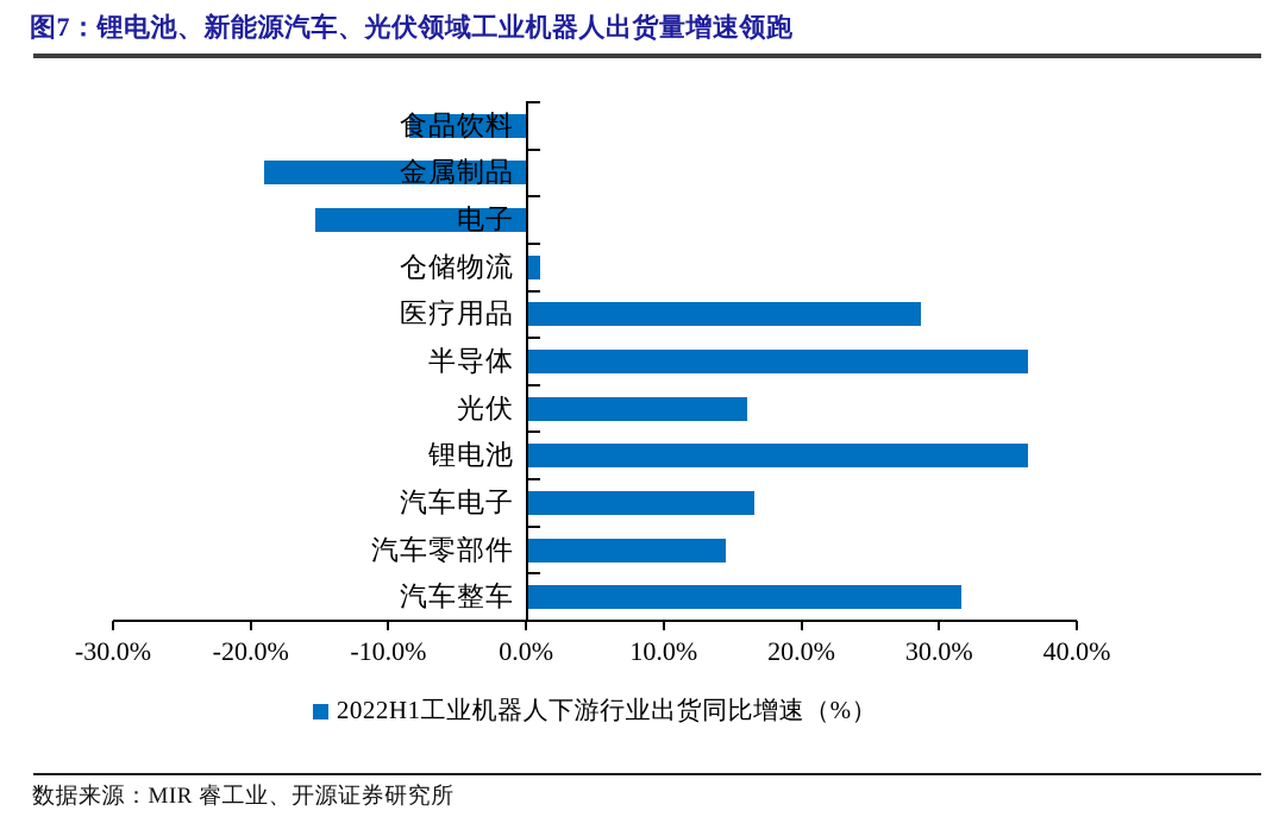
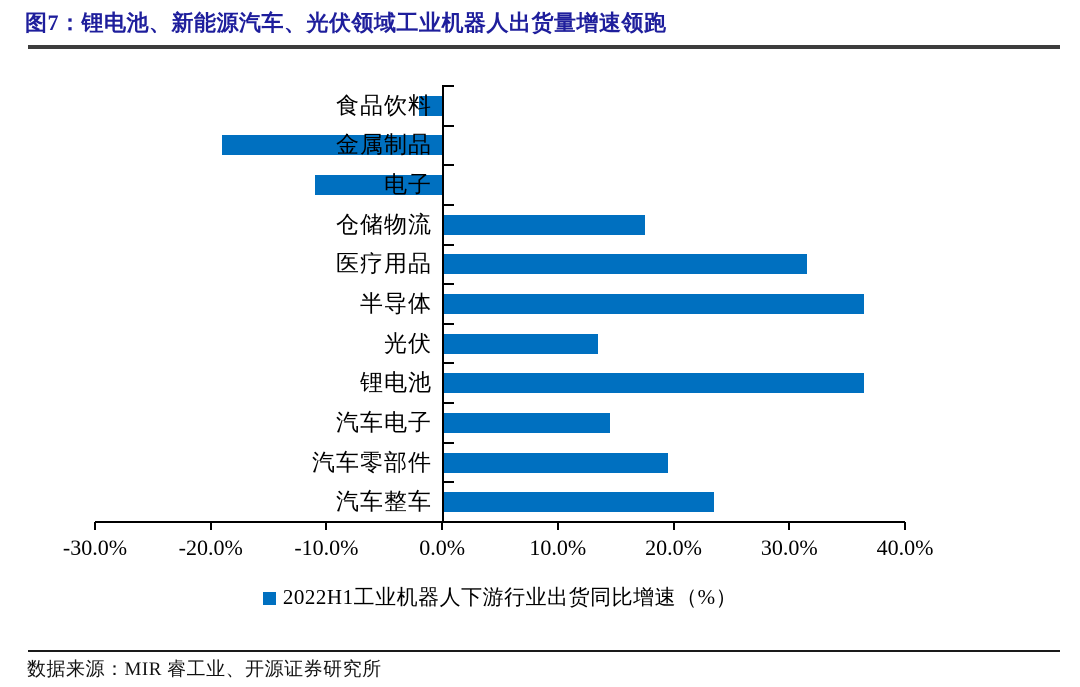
食品饮料: -8.5% -> -2.0%
电子: -15.3% -> -11.0%
仓储物流: 1.0% -> 17.5%
医疗用品: 28.7% -> 31.5%
光伏: 16.1% -> 13.5%
汽车电子: 16.6% -> 14.5%
汽车零部件: 14.5% -> 19.5%
汽车整车: 31.6% -> 23.5%
